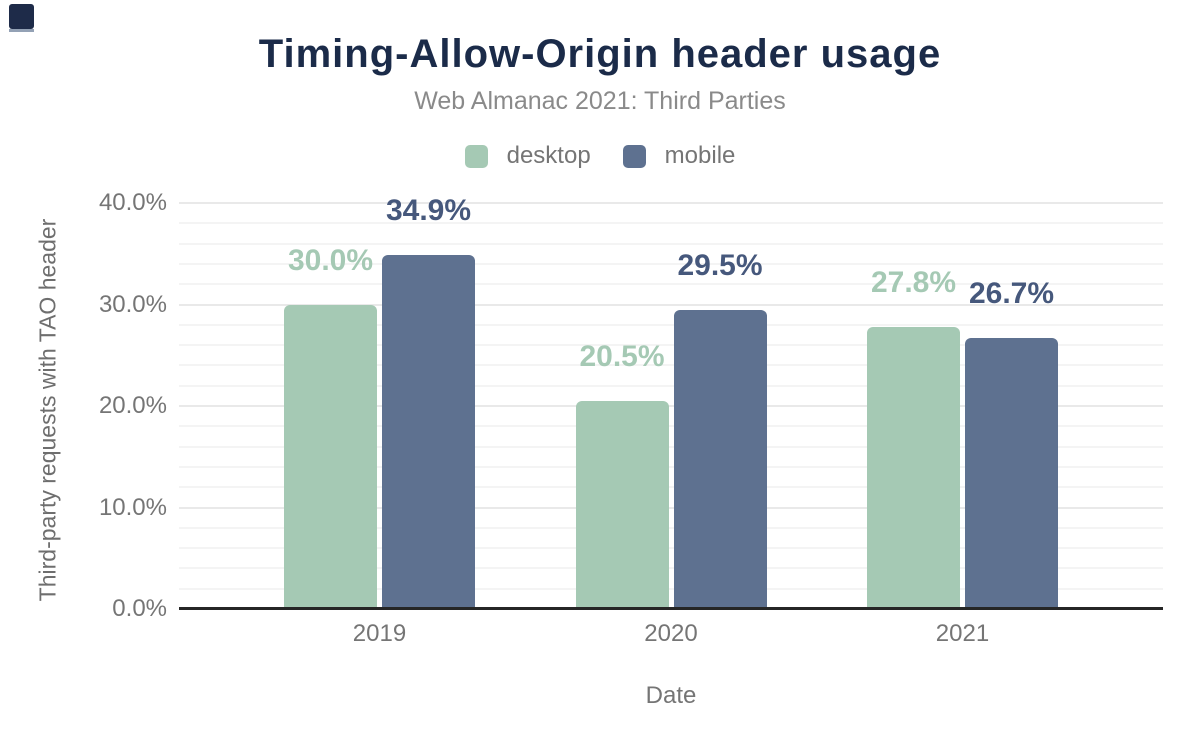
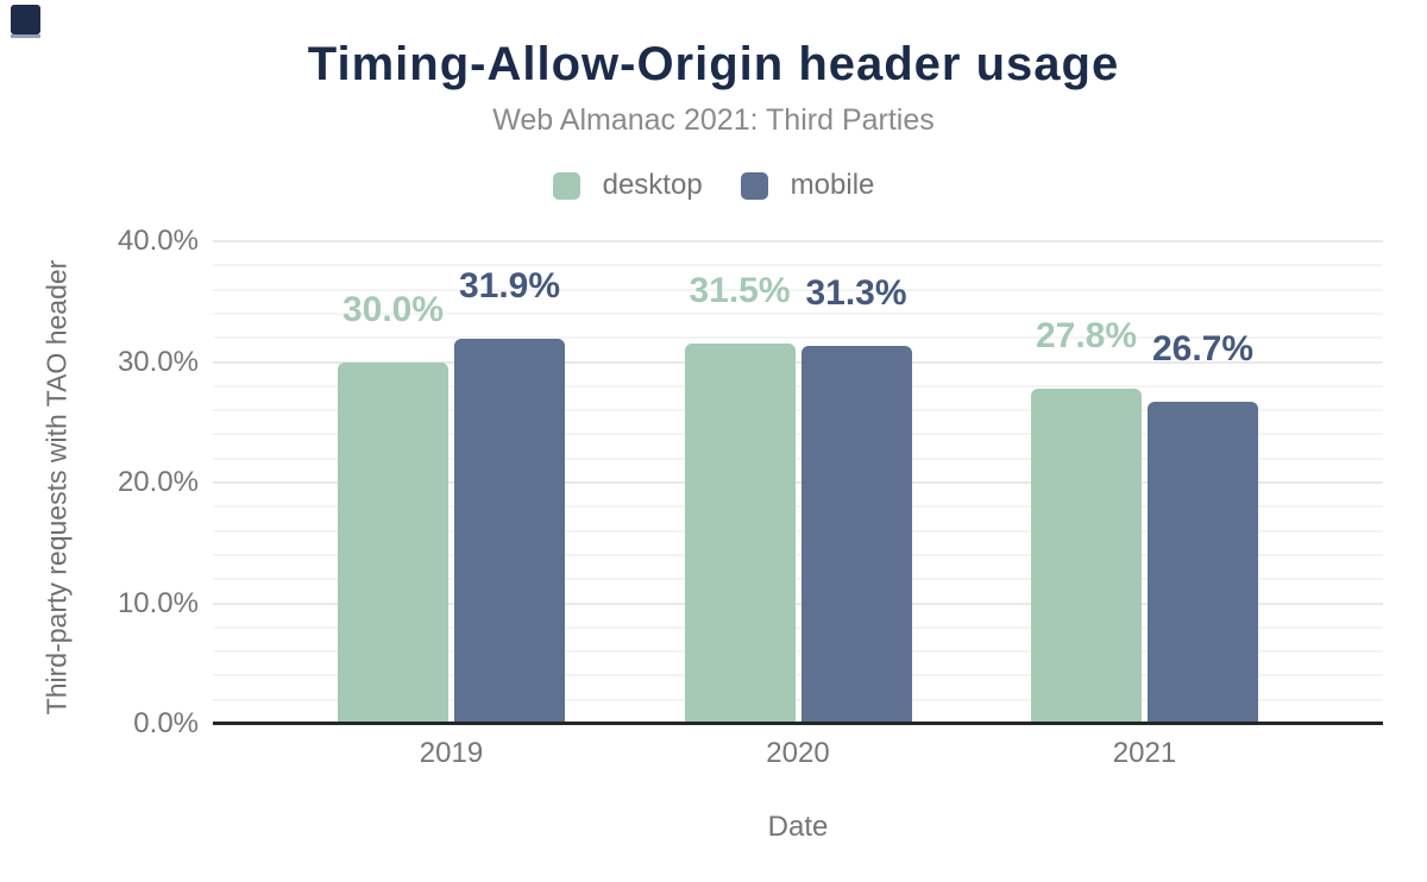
mobile/2019: 34.9% -> 31.9%
desktop/2020: 20.5% -> 31.5%
mobile/2020: 29.5% -> 31.3%
